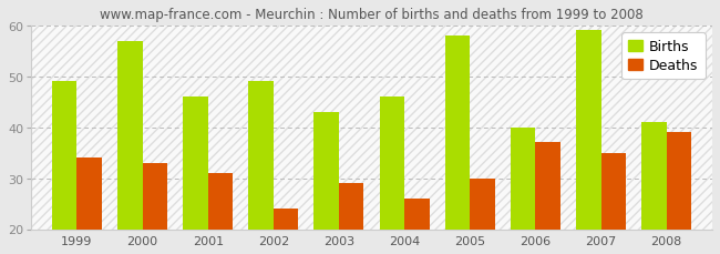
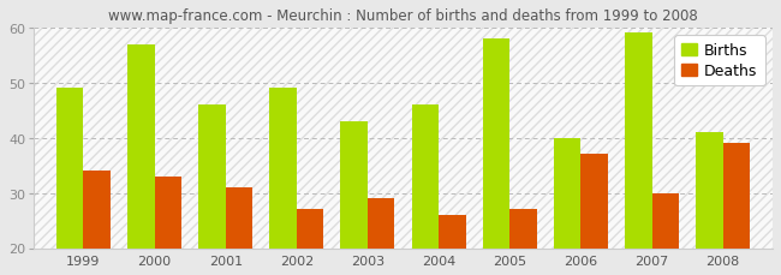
Deaths/2002: 24 -> 27
Deaths/2005: 30 -> 27
Deaths/2007: 35 -> 30
